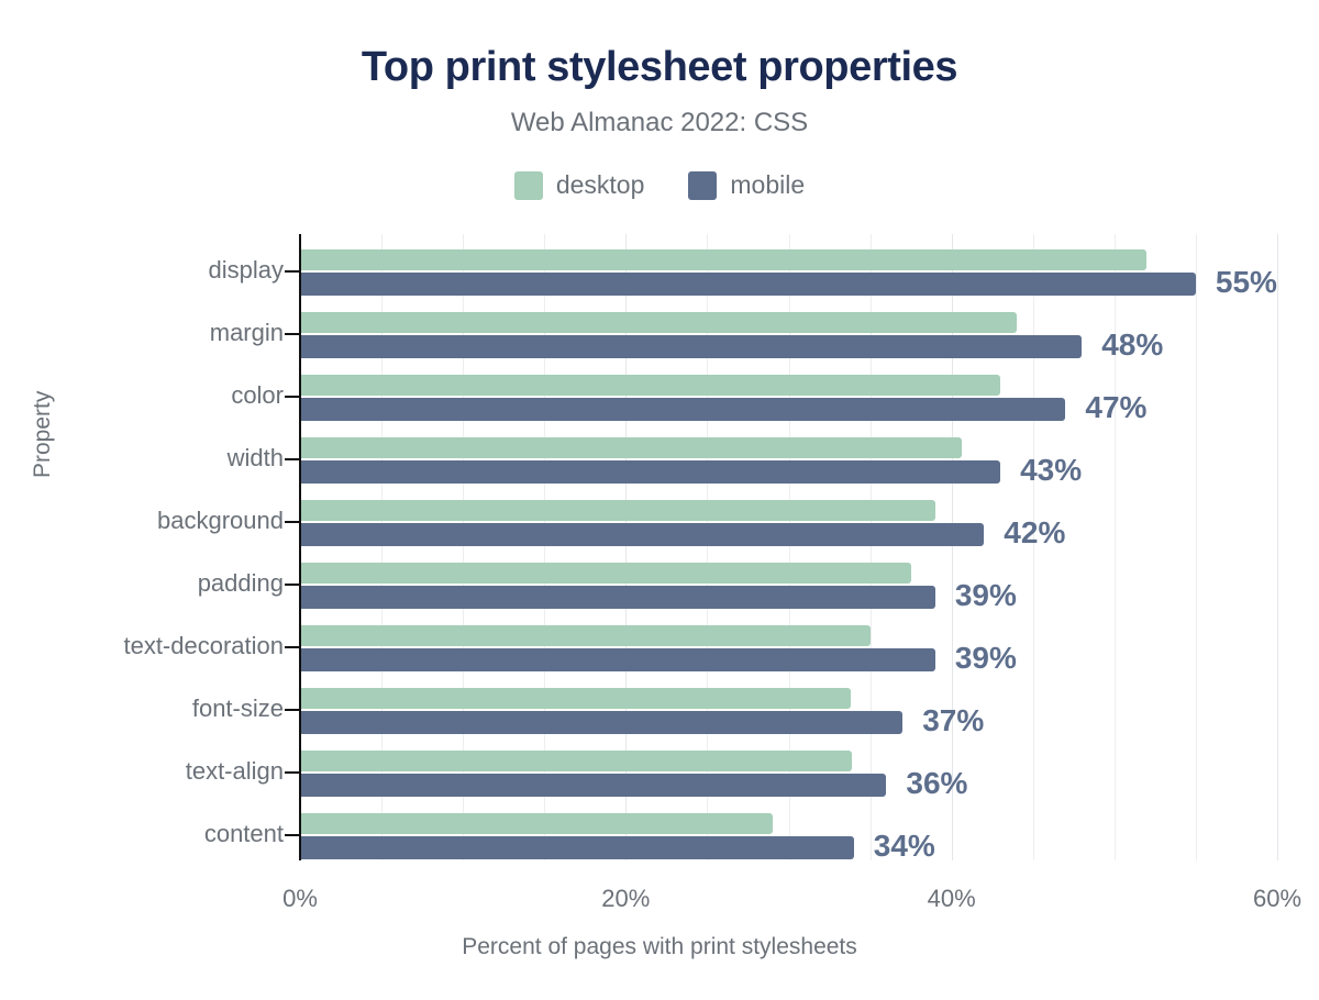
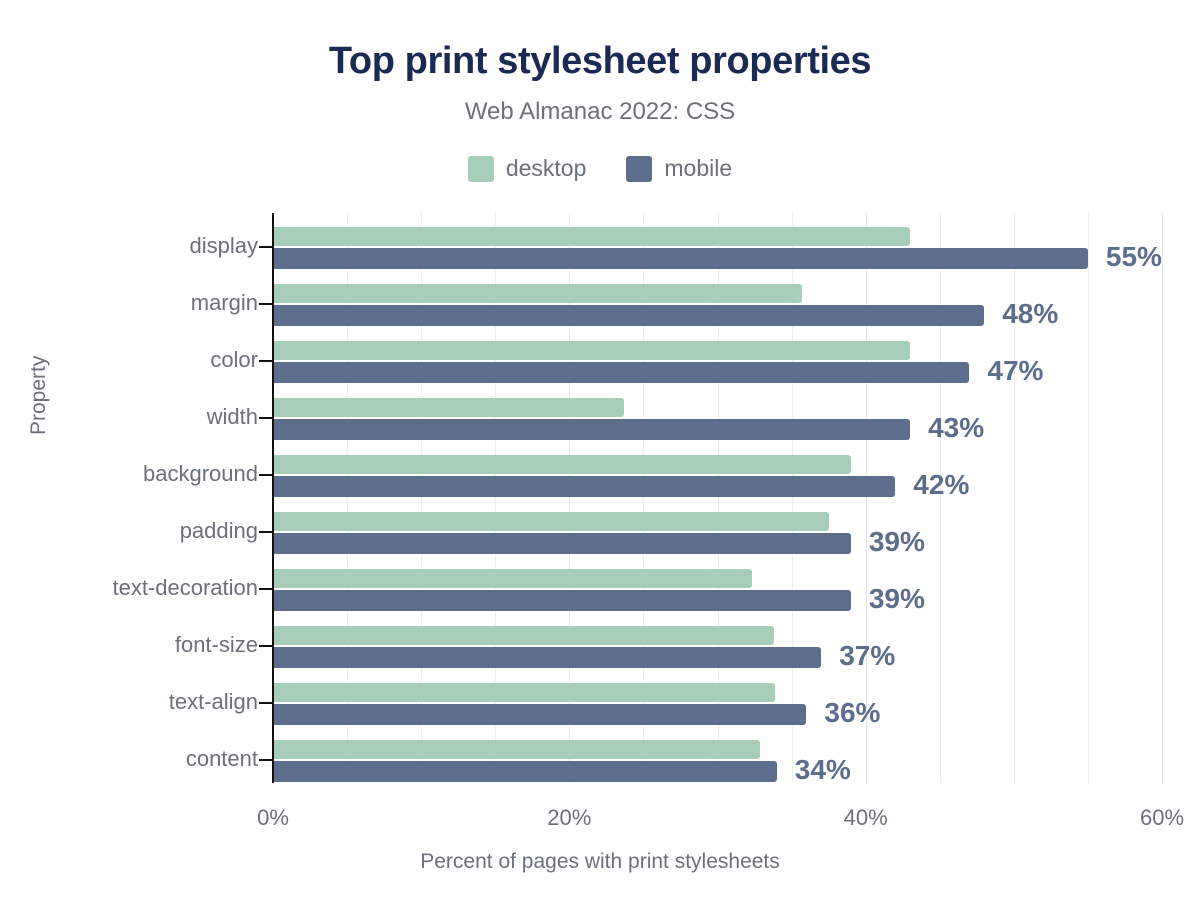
desktop/display: 52.0% -> 43.0%
desktop/margin: 44.0% -> 35.7%
desktop/width: 40.6% -> 23.7%
desktop/text-decoration: 35.0% -> 32.3%
desktop/content: 29.0% -> 32.9%
